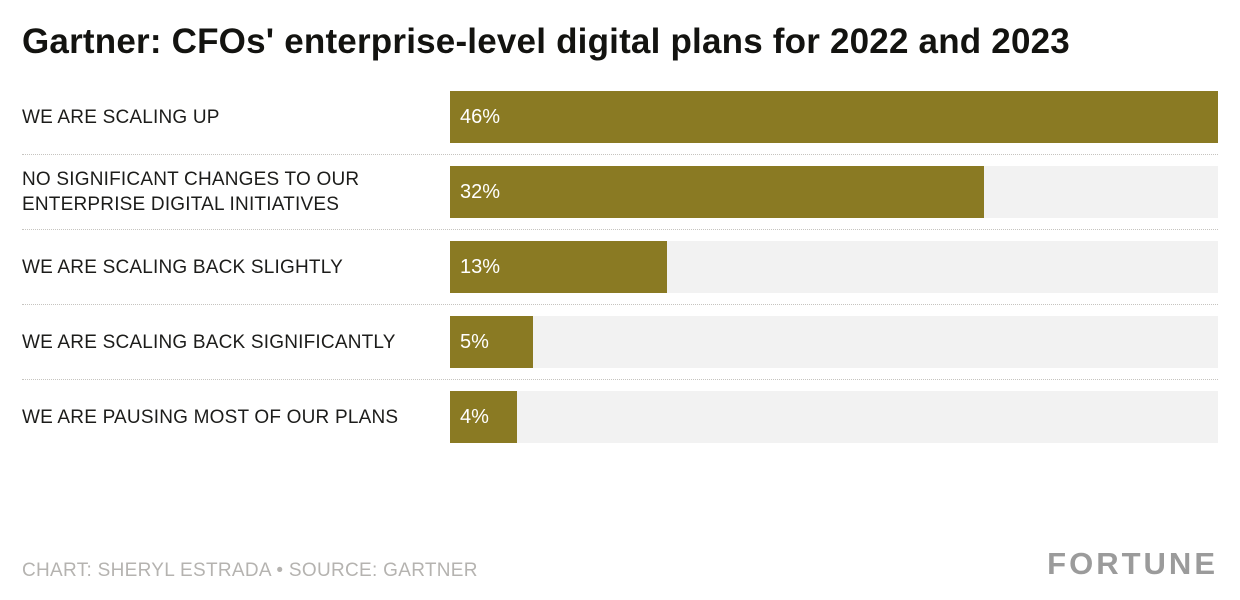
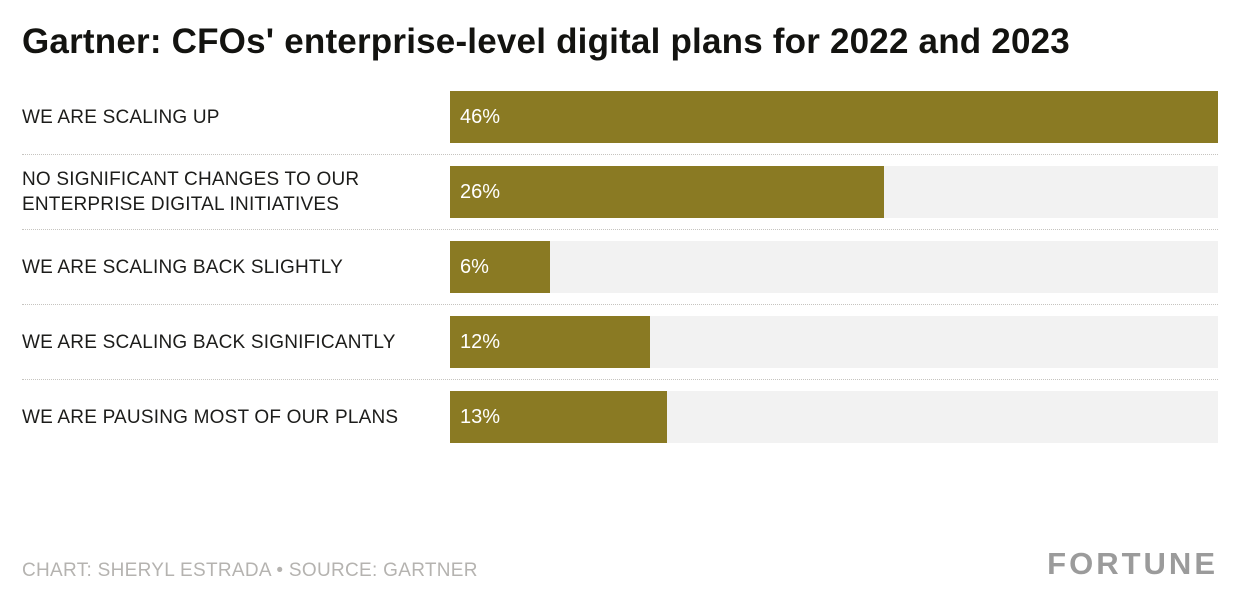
NO SIGNIFICANT CHANGES TO OUR ENTERPRISE DIGITAL INITIATIVES: 32% -> 26%
WE ARE SCALING BACK SLIGHTLY: 13% -> 6%
WE ARE SCALING BACK SIGNIFICANTLY: 5% -> 12%
WE ARE PAUSING MOST OF OUR PLANS: 4% -> 13%
